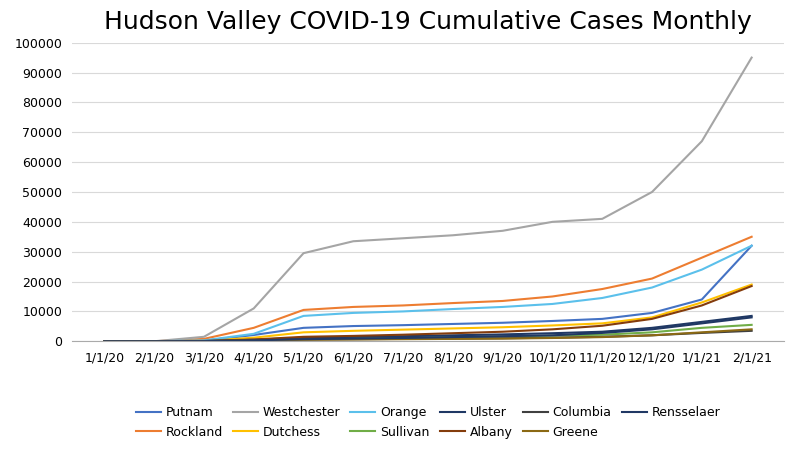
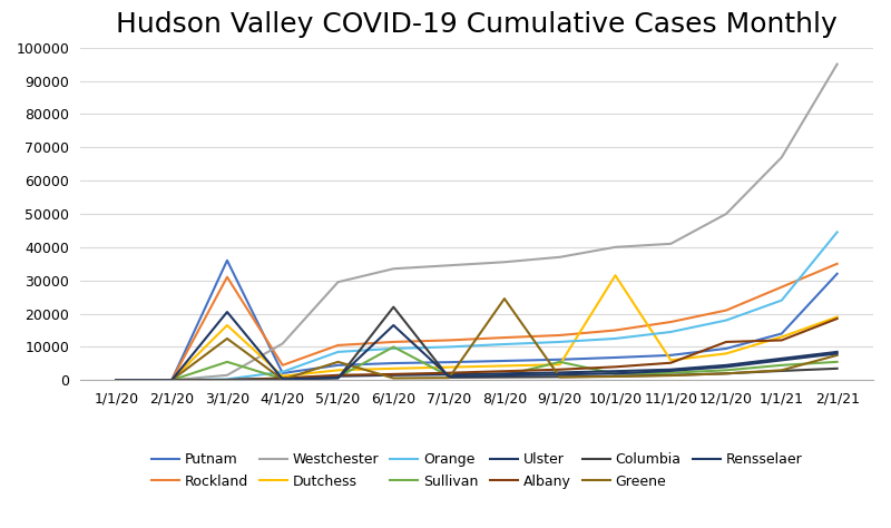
Putnam/3/1/20: 200 -> 36000
Rockland/3/1/20: 800 -> 31000
Dutchess/3/1/20: 200 -> 16500
Sullivan/3/1/20: 0 -> 5500
Greene/3/1/20: 0 -> 12500
Rensselaer/3/1/20: 0 -> 20500
Greene/5/1/20: 500 -> 5500
Sullivan/6/1/20: 1100 -> 10000
Columbia/6/1/20: 700 -> 22000
Rensselaer/6/1/20: 900 -> 16500
Greene/8/1/20: 800 -> 24500
Sullivan/9/1/20: 1600 -> 5500
Dutchess/10/1/20: 5300 -> 31500
Albany/12/1/20: 7500 -> 11500
Orange/2/1/21: 32000 -> 44500
Greene/2/1/21: 4000 -> 7500
